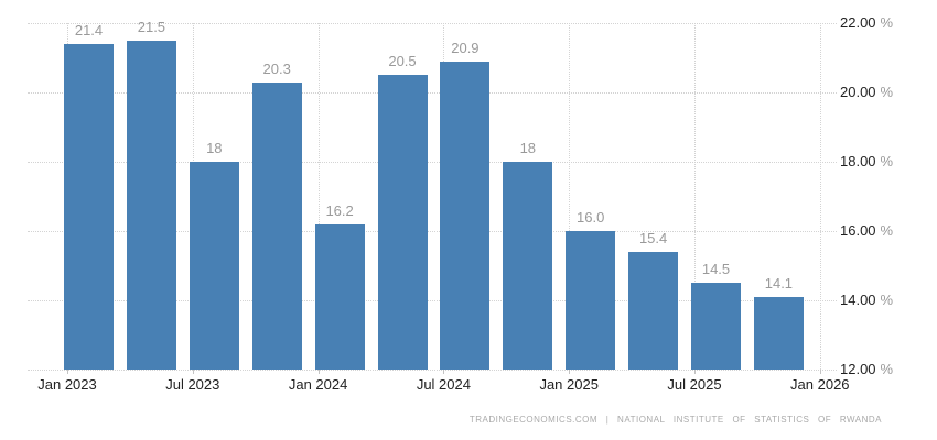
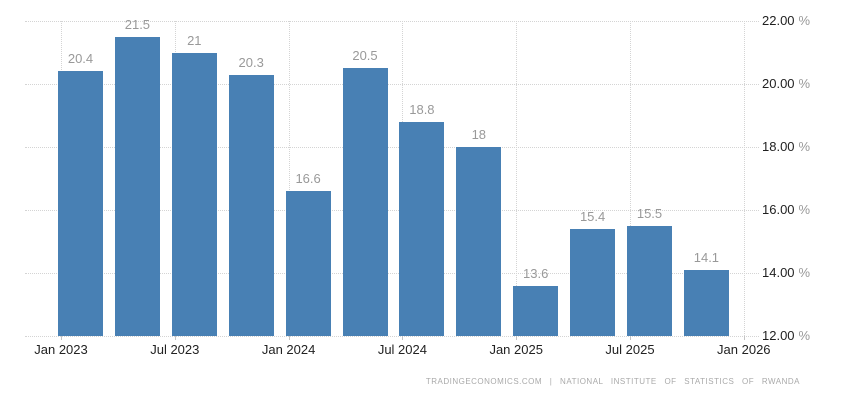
Jan 2023: 21.4 -> 20.4
Jul 2023: 18 -> 21
Jan 2024: 16.2 -> 16.6
Jul 2024: 20.9 -> 18.8
Jan 2025: 16.0 -> 13.6
Jul 2025: 14.5 -> 15.5
